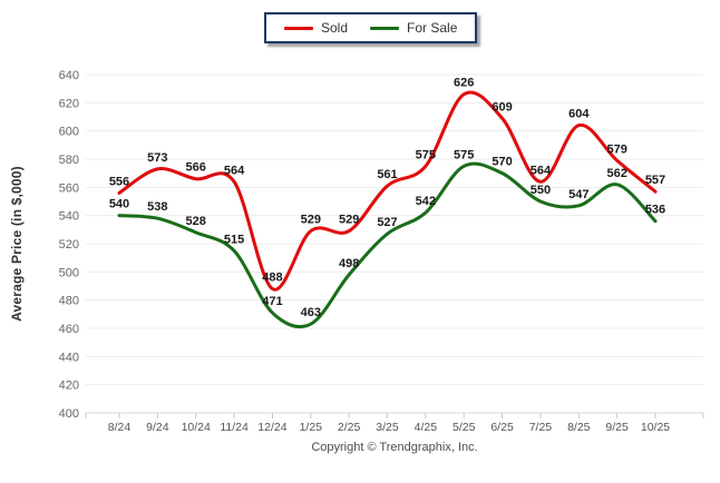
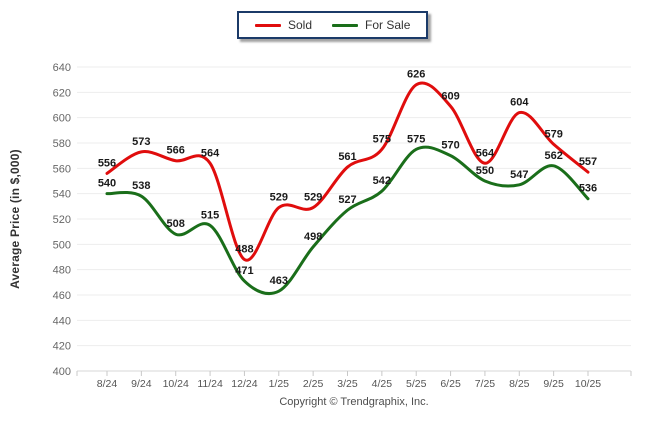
For Sale/10/24: 528 -> 508
